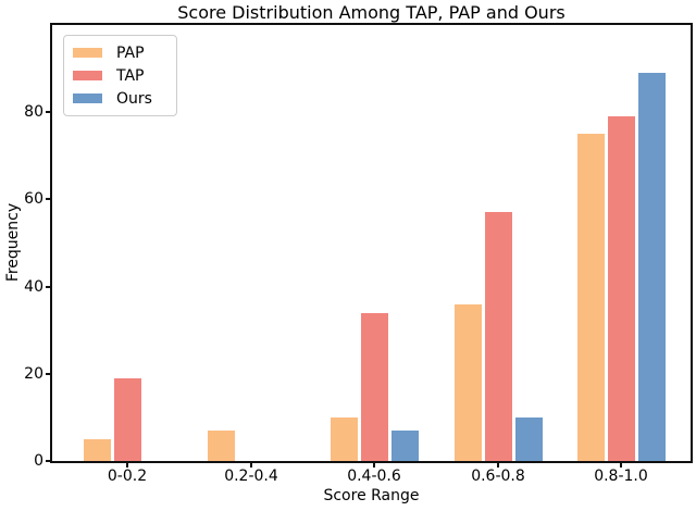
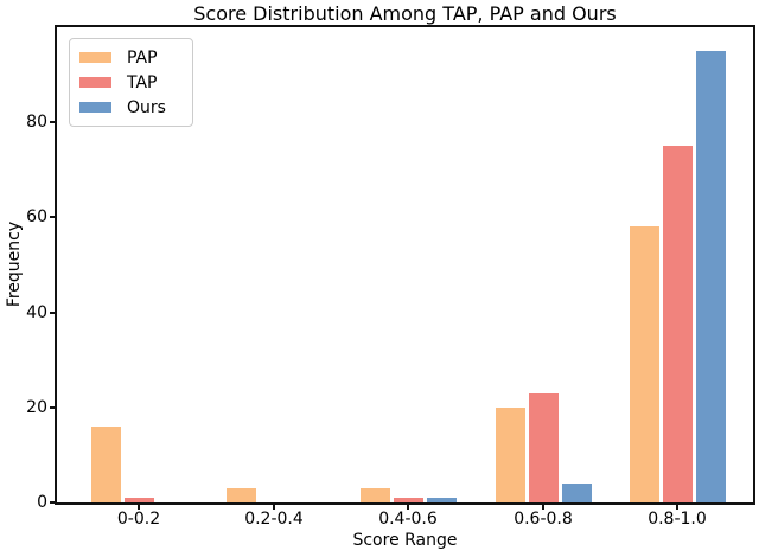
PAP/0-0.2: 5 -> 16
TAP/0-0.2: 19 -> 1
PAP/0.2-0.4: 7 -> 3
PAP/0.4-0.6: 10 -> 3
TAP/0.4-0.6: 34 -> 1
Ours/0.4-0.6: 7 -> 1
PAP/0.6-0.8: 36 -> 20
TAP/0.6-0.8: 57 -> 23
Ours/0.6-0.8: 10 -> 4
PAP/0.8-1.0: 75 -> 58
TAP/0.8-1.0: 79 -> 75
Ours/0.8-1.0: 89 -> 95
